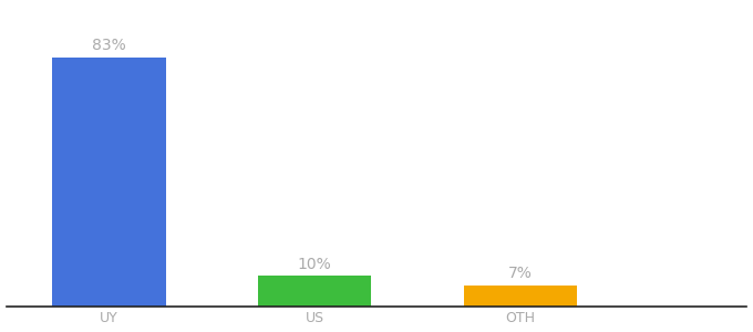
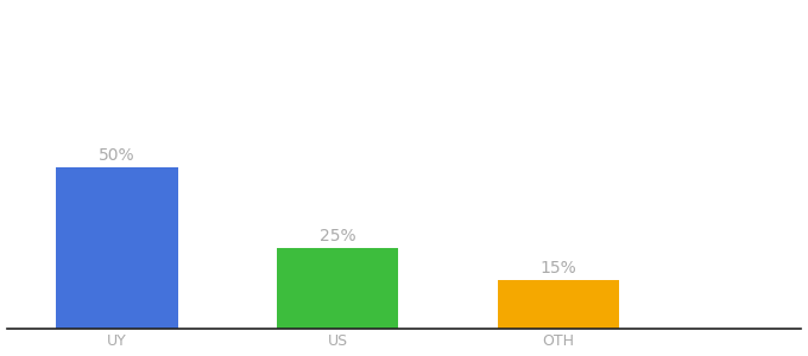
UY: 83% -> 50%
US: 10% -> 25%
OTH: 7% -> 15%
